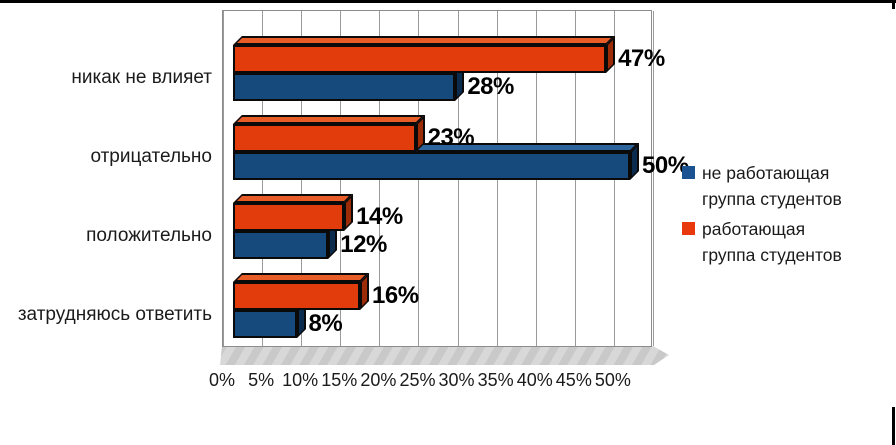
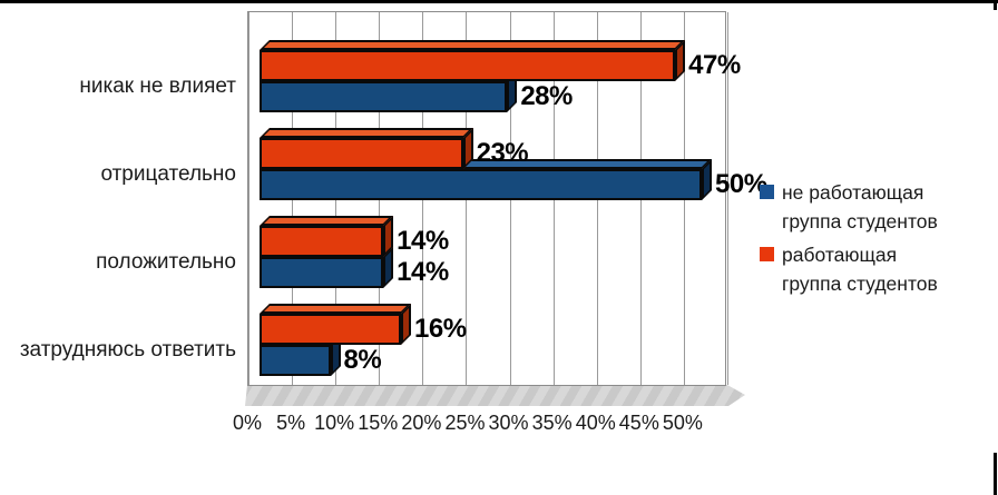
не работающая группа студентов/положительно: 12% -> 14%
